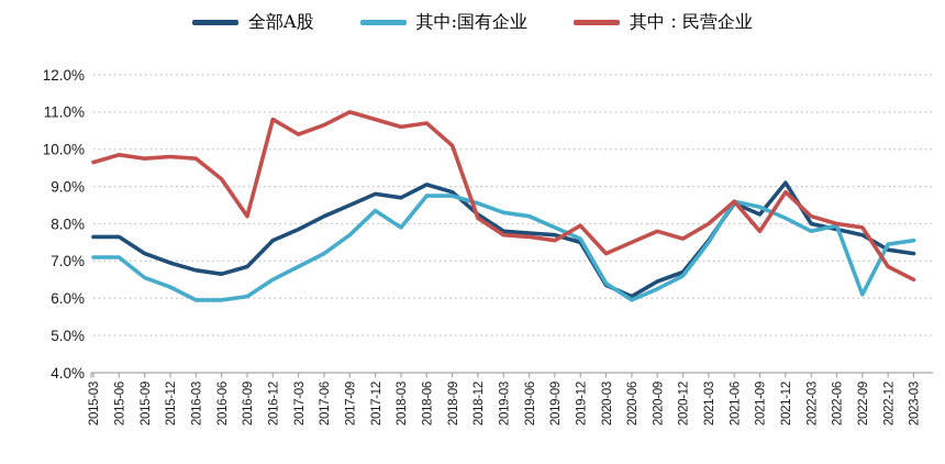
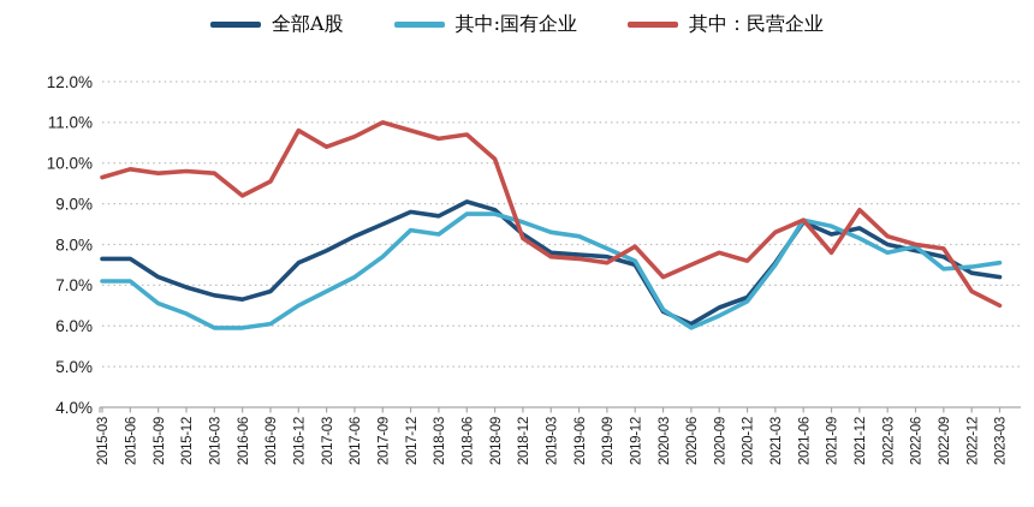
其中：民营企业/2016-09: 8.2% -> 9.6%
其中:国有企业/2018-03: 7.9% -> 8.2%
其中：民营企业/2021-03: 8.0% -> 8.3%
全部A股/2021-12: 9.1% -> 8.4%
其中:国有企业/2022-09: 6.1% -> 7.4%
